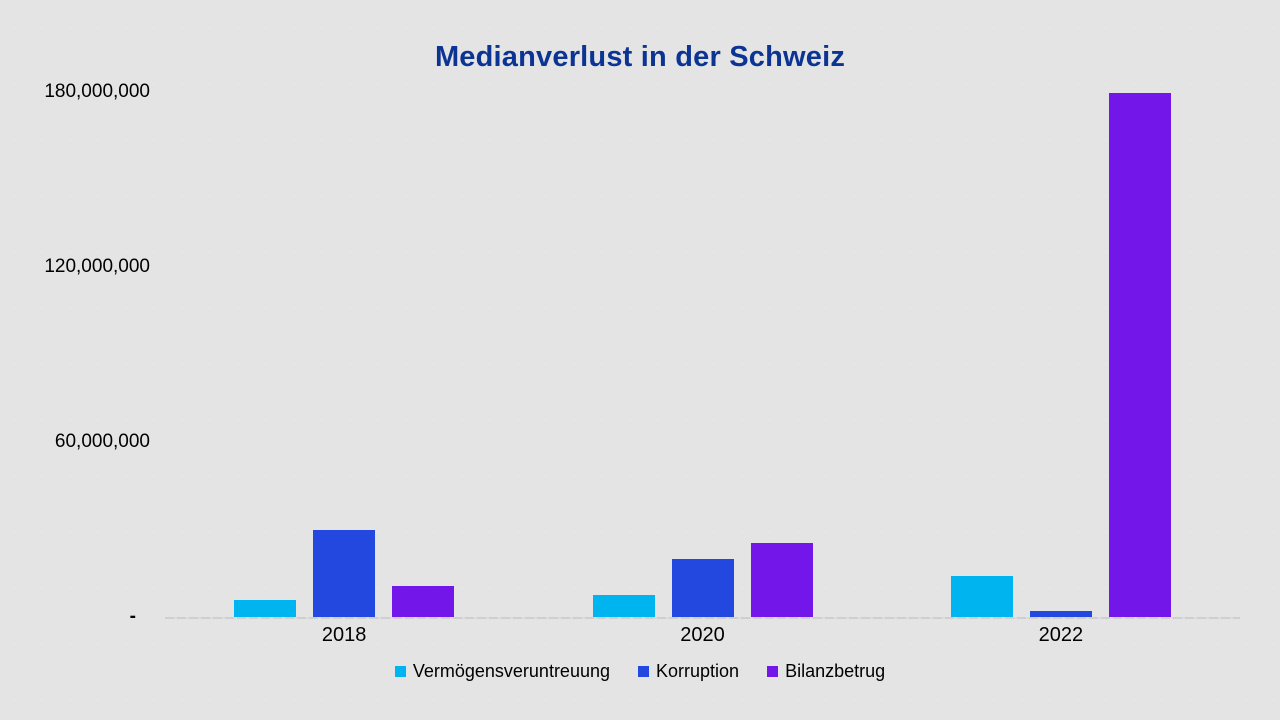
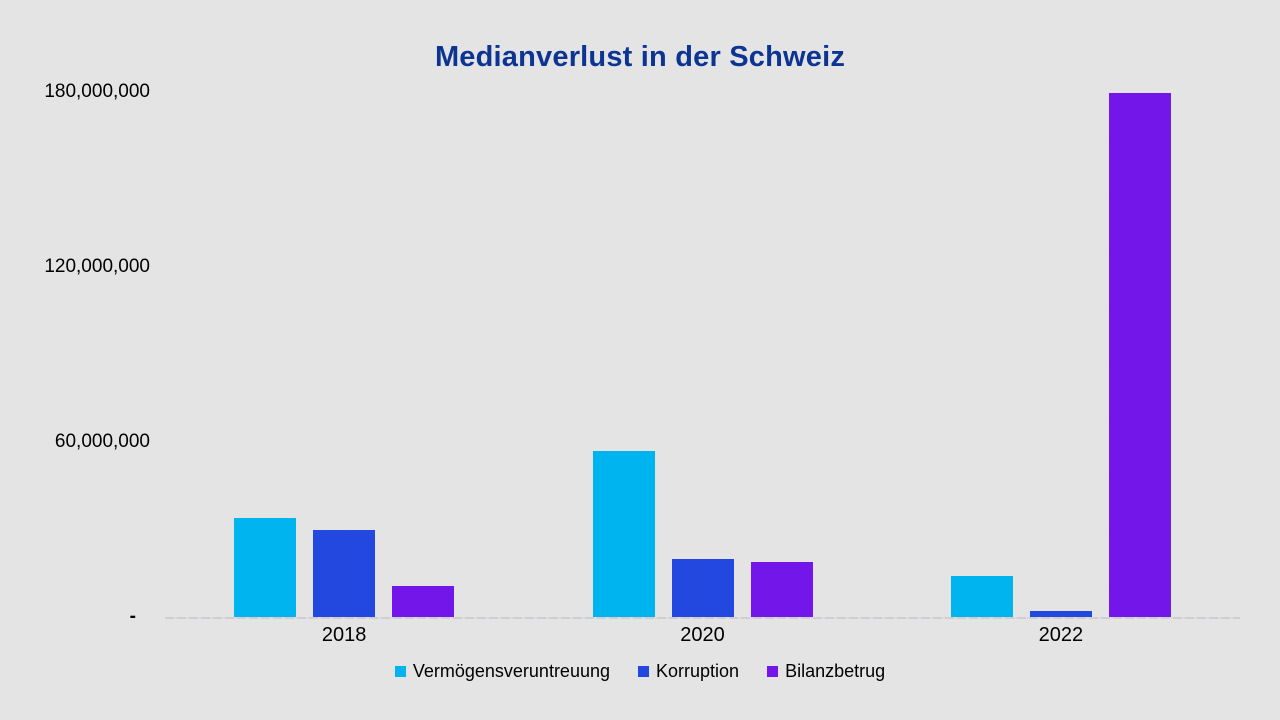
Vermögensveruntreuung/2018: 6000000 -> 34000000
Vermögensveruntreuung/2020: 8000000 -> 57000000
Bilanzbetrug/2020: 26000000 -> 19000000
